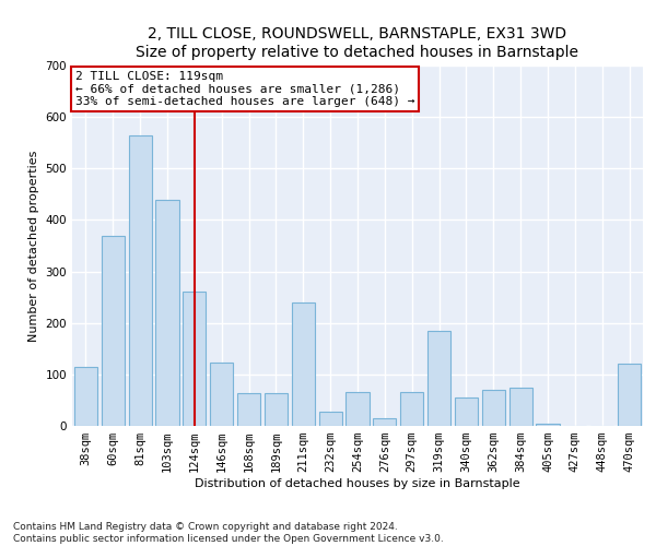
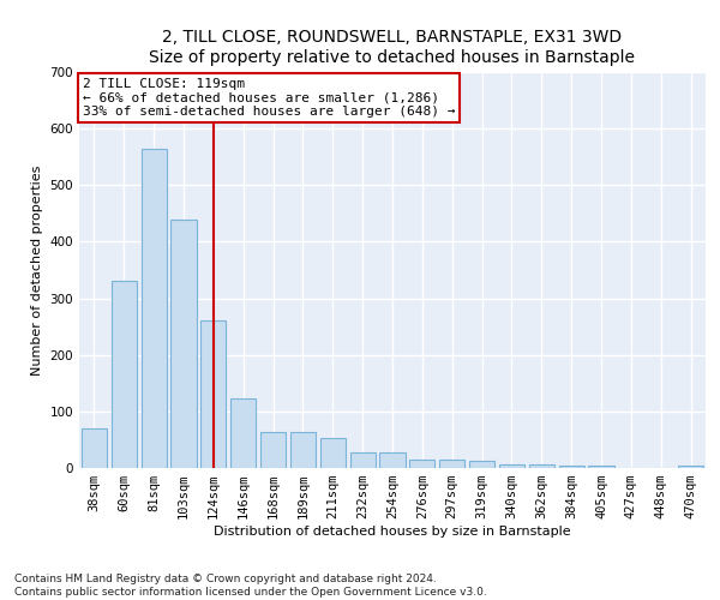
38sqm: 115 -> 70
60sqm: 370 -> 330
211sqm: 240 -> 53
254sqm: 65 -> 28
297sqm: 65 -> 15
319sqm: 185 -> 12
340sqm: 55 -> 7
362sqm: 70 -> 7
384sqm: 75 -> 5
470sqm: 120 -> 5
